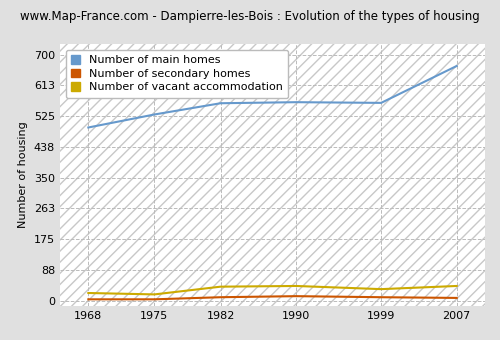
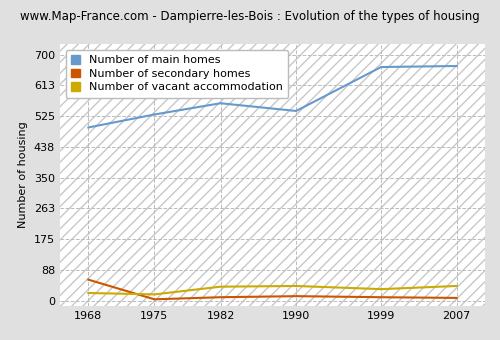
Number of secondary homes/1968: 4 -> 60
Number of main homes/1990: 565 -> 540
Number of main homes/1999: 563 -> 665
